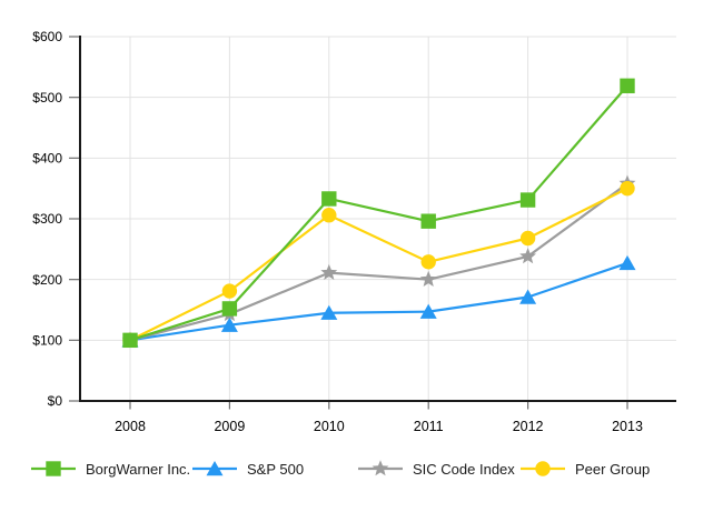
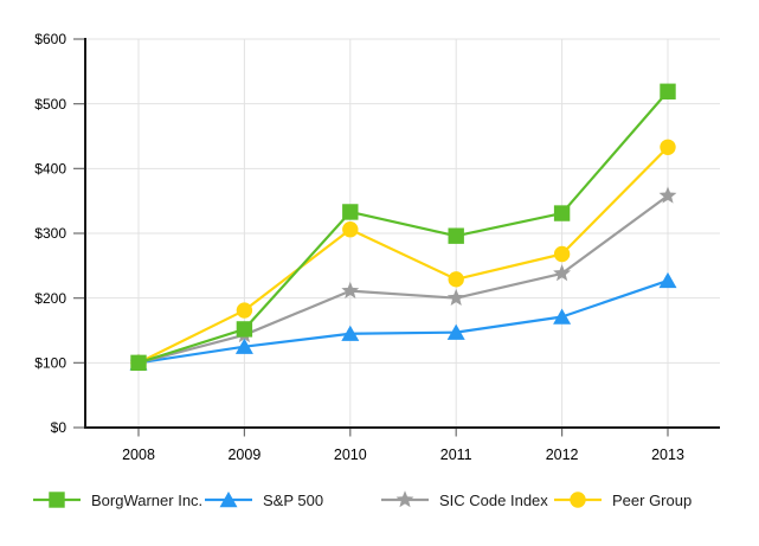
Peer Group/2013: $350 -> $430
